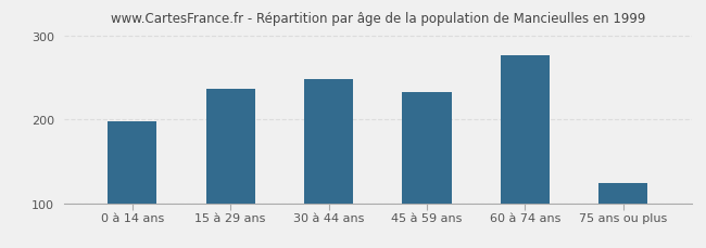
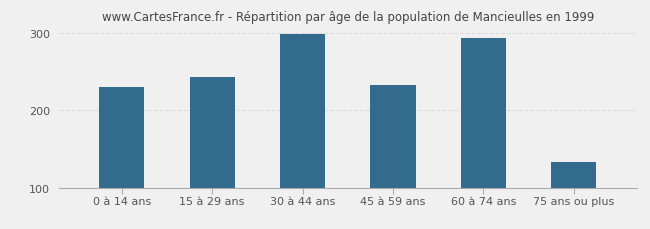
0 à 14 ans: 198 -> 230
15 à 29 ans: 236 -> 243
30 à 44 ans: 248 -> 298
60 à 74 ans: 276 -> 293
75 ans ou plus: 124 -> 133
